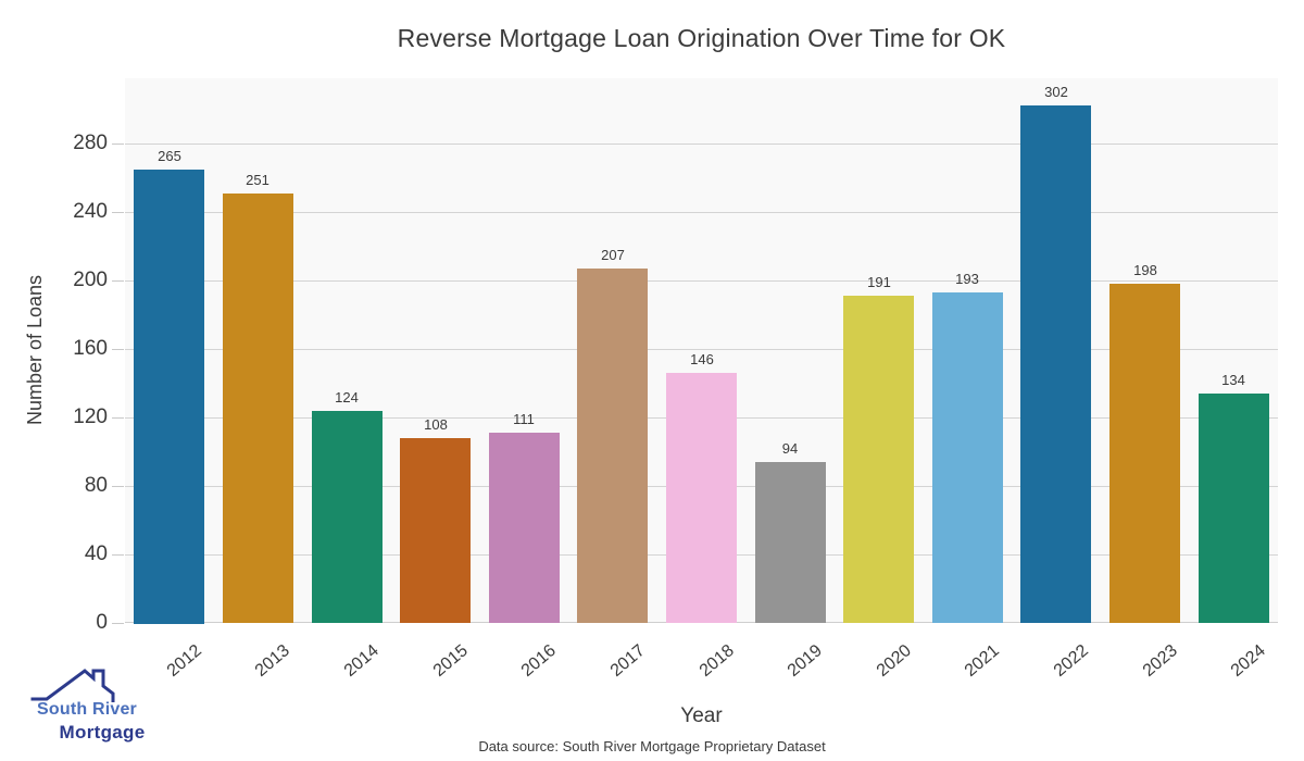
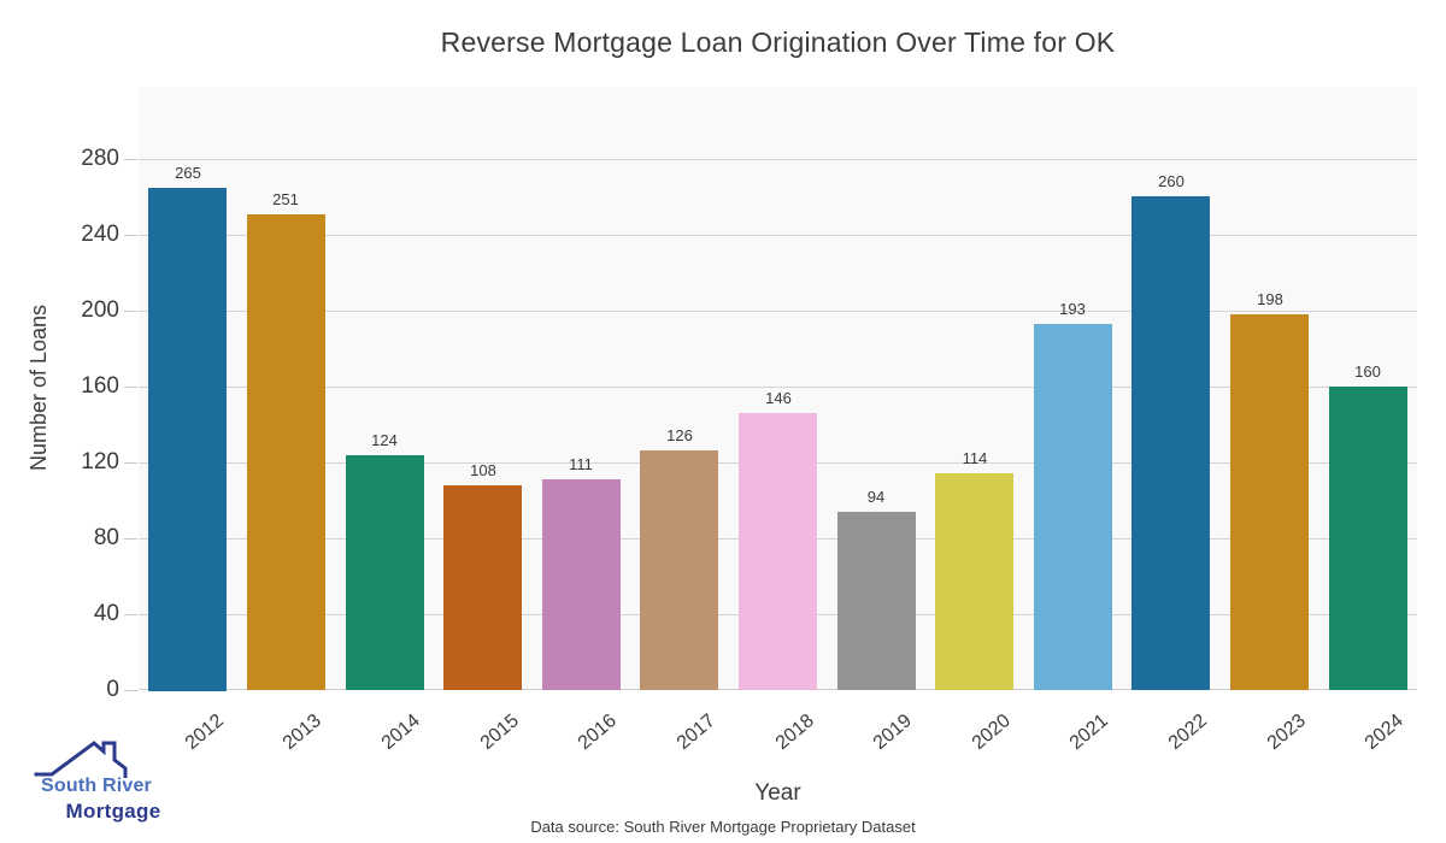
2017: 207 -> 126
2020: 191 -> 114
2022: 302 -> 260
2024: 134 -> 160
